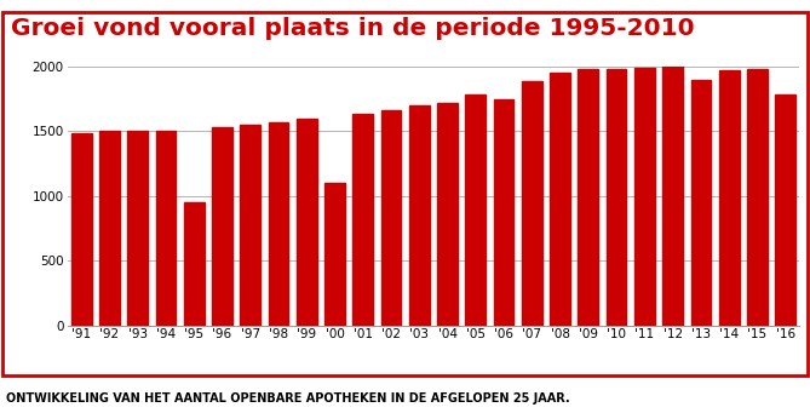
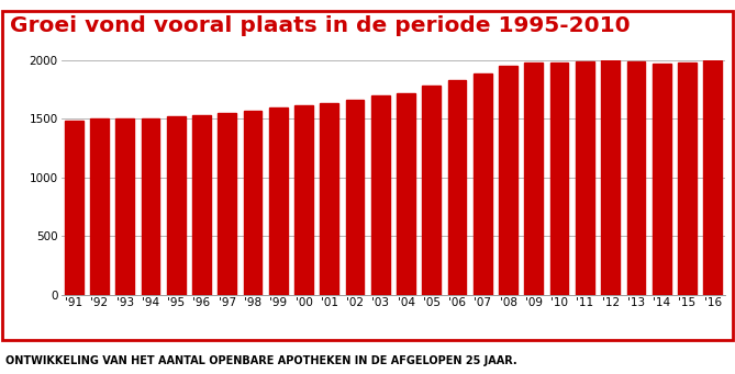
'95: 950 -> 1520
'00: 1100 -> 1610
'06: 1740 -> 1820
'13: 1890 -> 1980
'16: 1780 -> 2000
